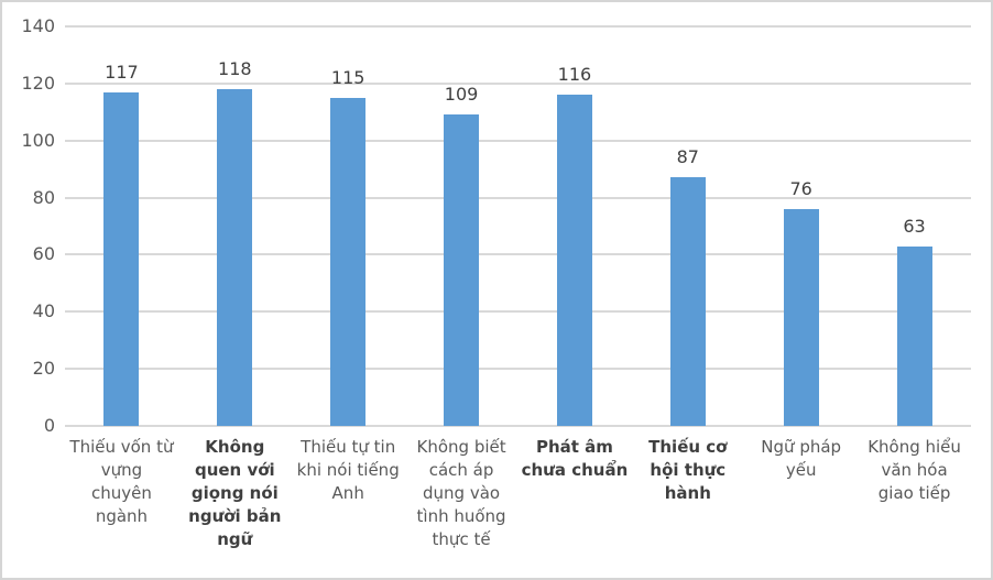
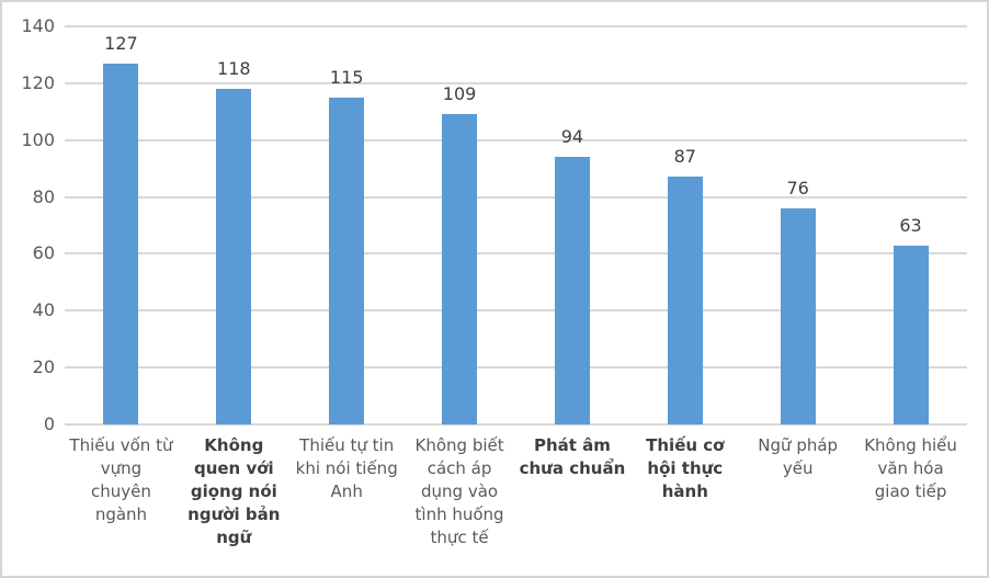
Thiếu vốn từ vựng chuyên ngành: 117 -> 127
Phát âm chưa chuẩn: 116 -> 94
